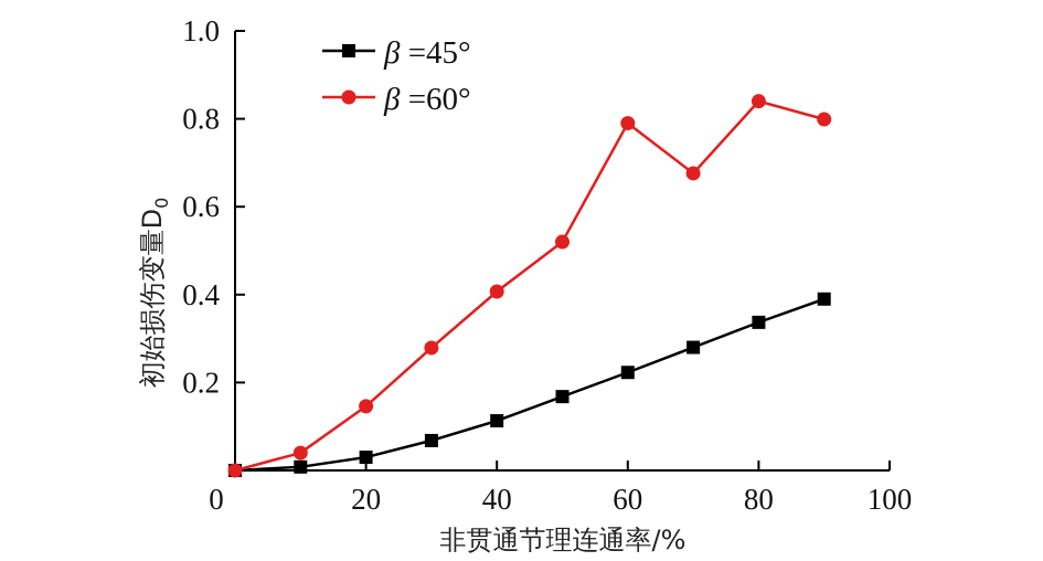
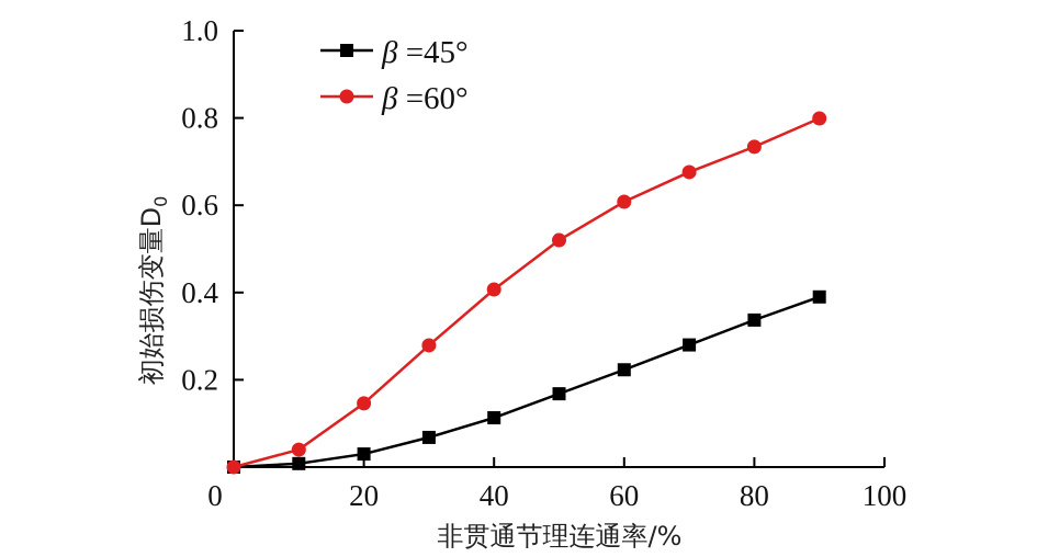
β=60°/60: 0.79 -> 0.61
β=60°/80: 0.84 -> 0.73
